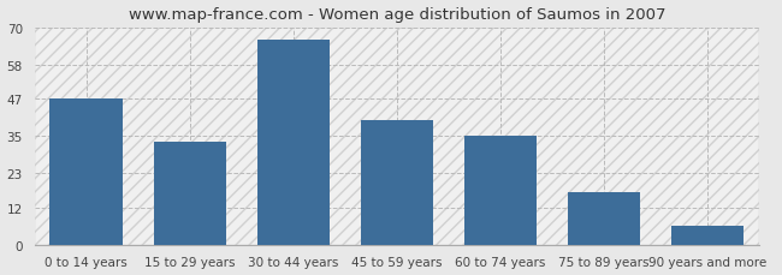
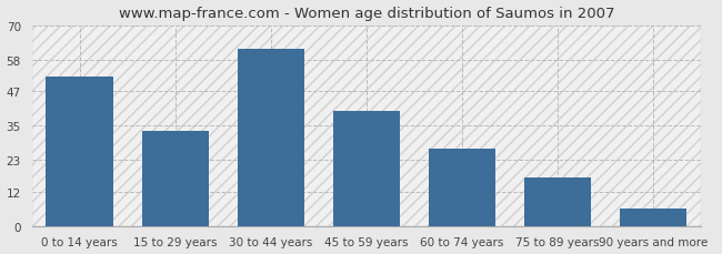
0 to 14 years: 47 -> 52
30 to 44 years: 66 -> 62
60 to 74 years: 35 -> 27
